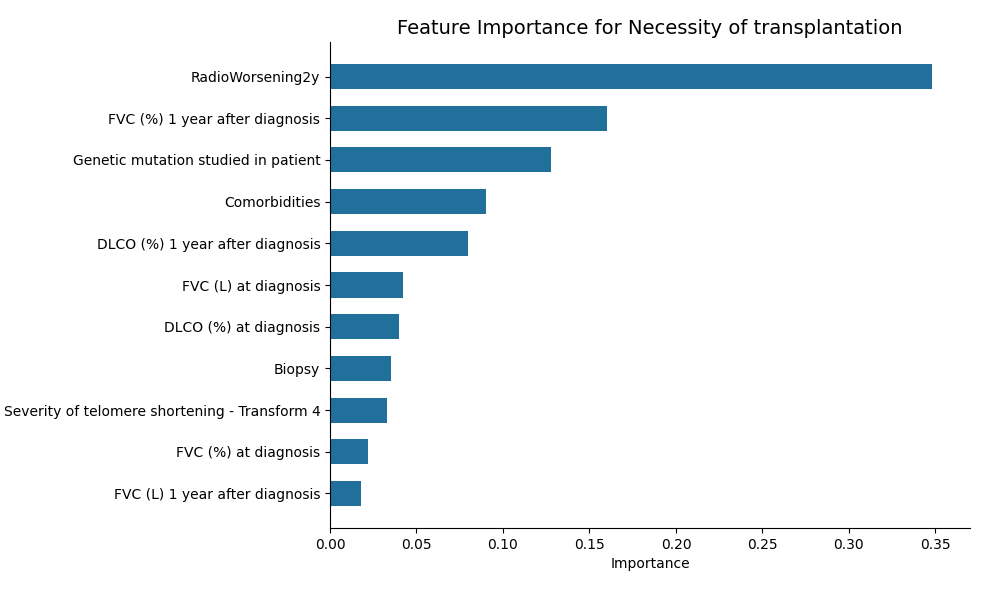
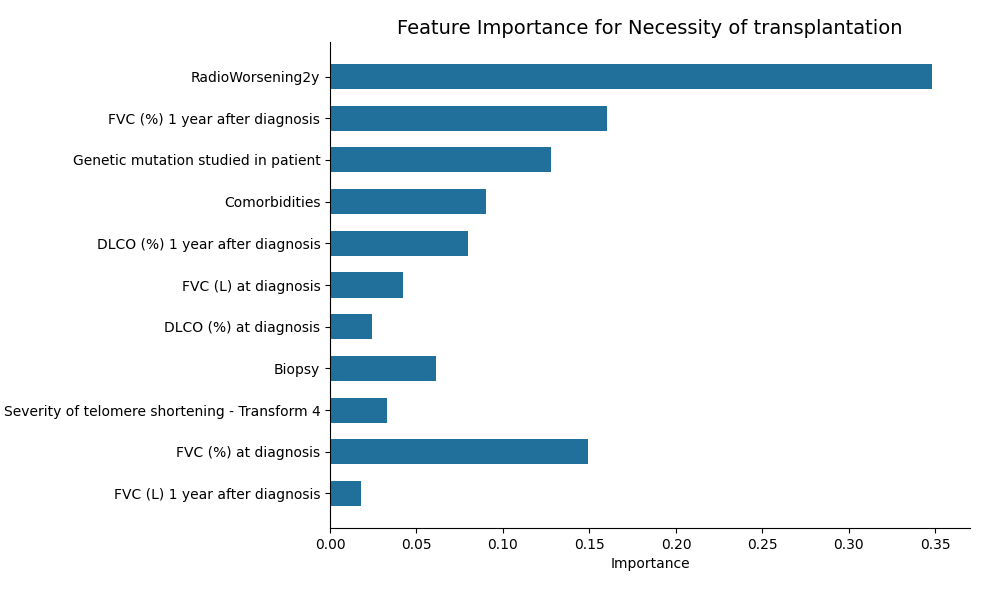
DLCO (%) at diagnosis: 0.040 -> 0.024
Biopsy: 0.035 -> 0.061
FVC (%) at diagnosis: 0.022 -> 0.149
